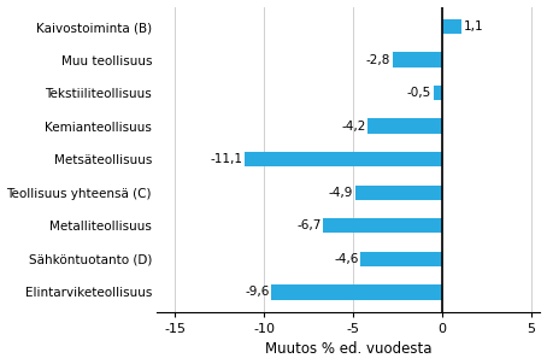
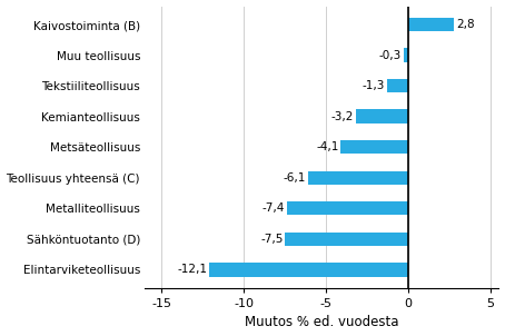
Kaivostoiminta (B): 1,1 -> 2,8
Muu teollisuus: -2,8 -> -0,3
Tekstiiliteollisuus: -0,5 -> -1,3
Kemianteollisuus: -4,2 -> -3,2
Metsäteollisuus: -11,1 -> -4,1
Teollisuus yhteensä (C): -4,9 -> -6,1
Metalliteollisuus: -6,7 -> -7,4
Sähköntuotanto (D): -4,6 -> -7,5
Elintarviketeollisuus: -9,6 -> -12,1
